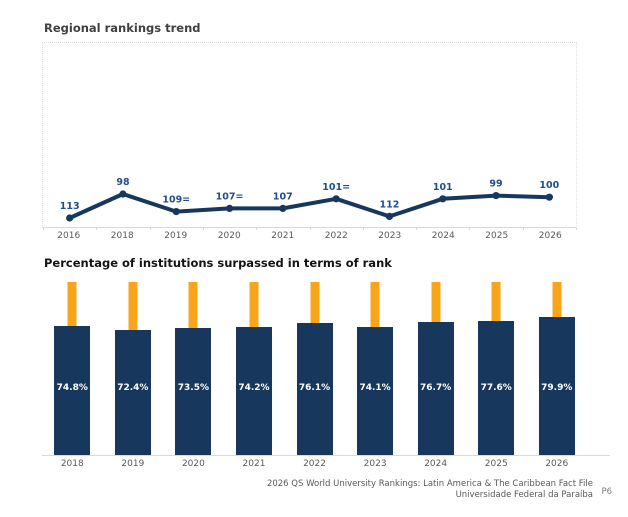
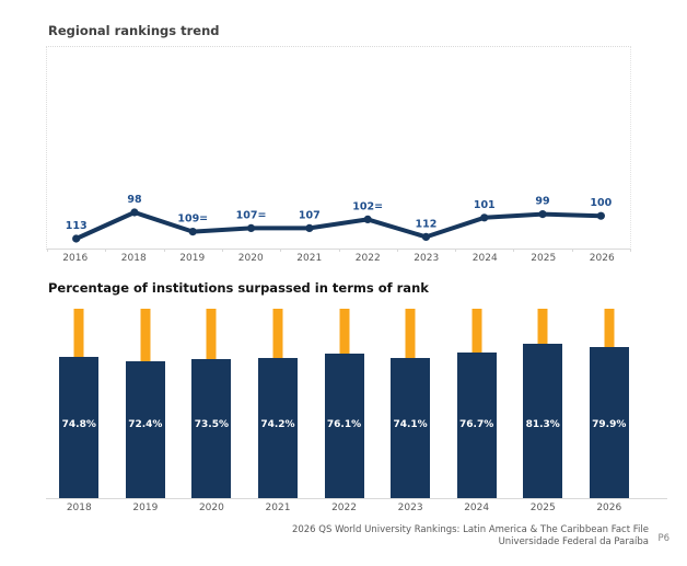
Regional rankings trend/2022: 101 -> 102
Percentage of institutions surpassed in terms of rank/2025: 77.6% -> 81.3%
